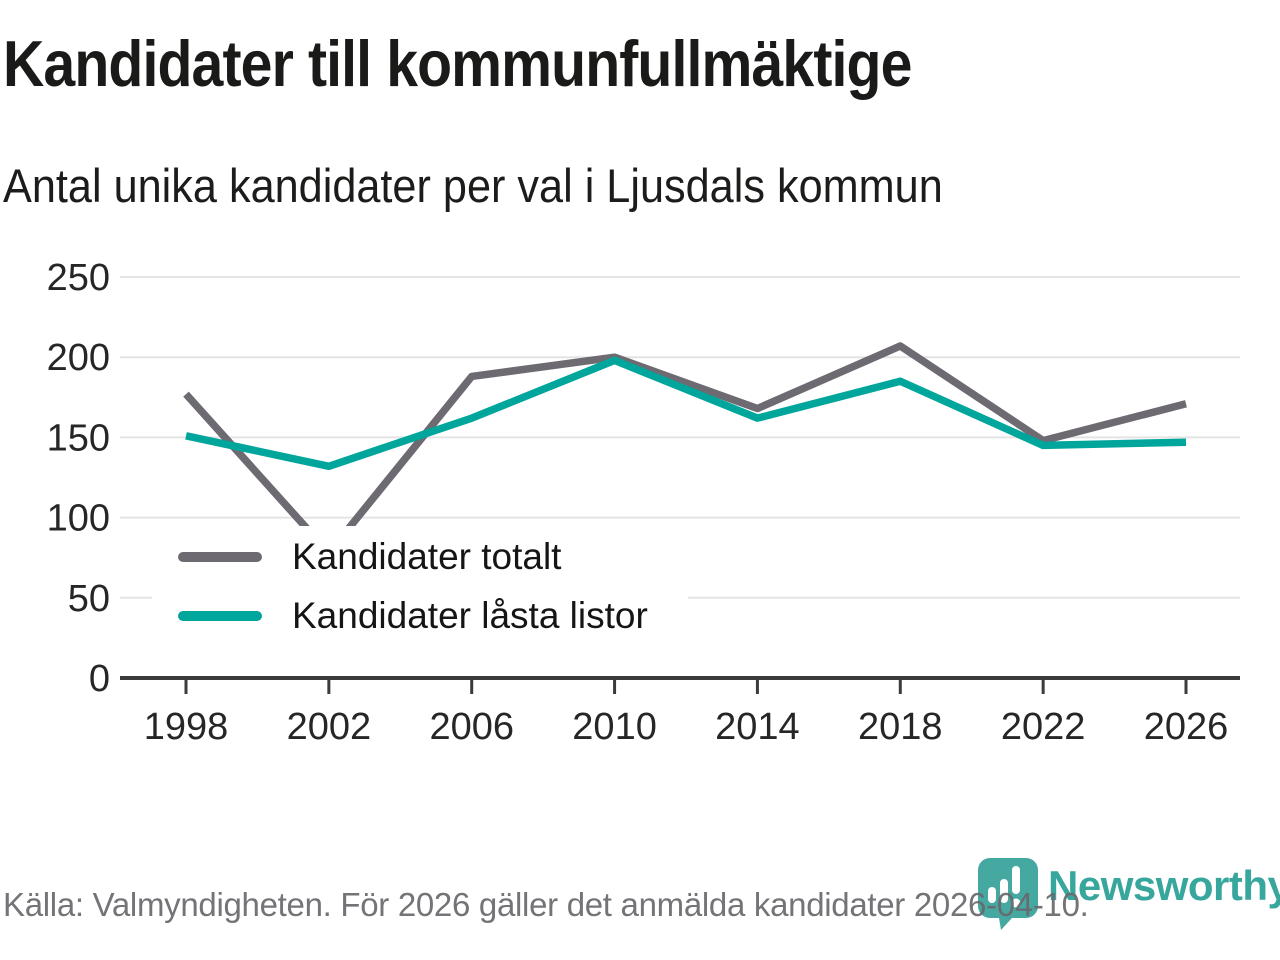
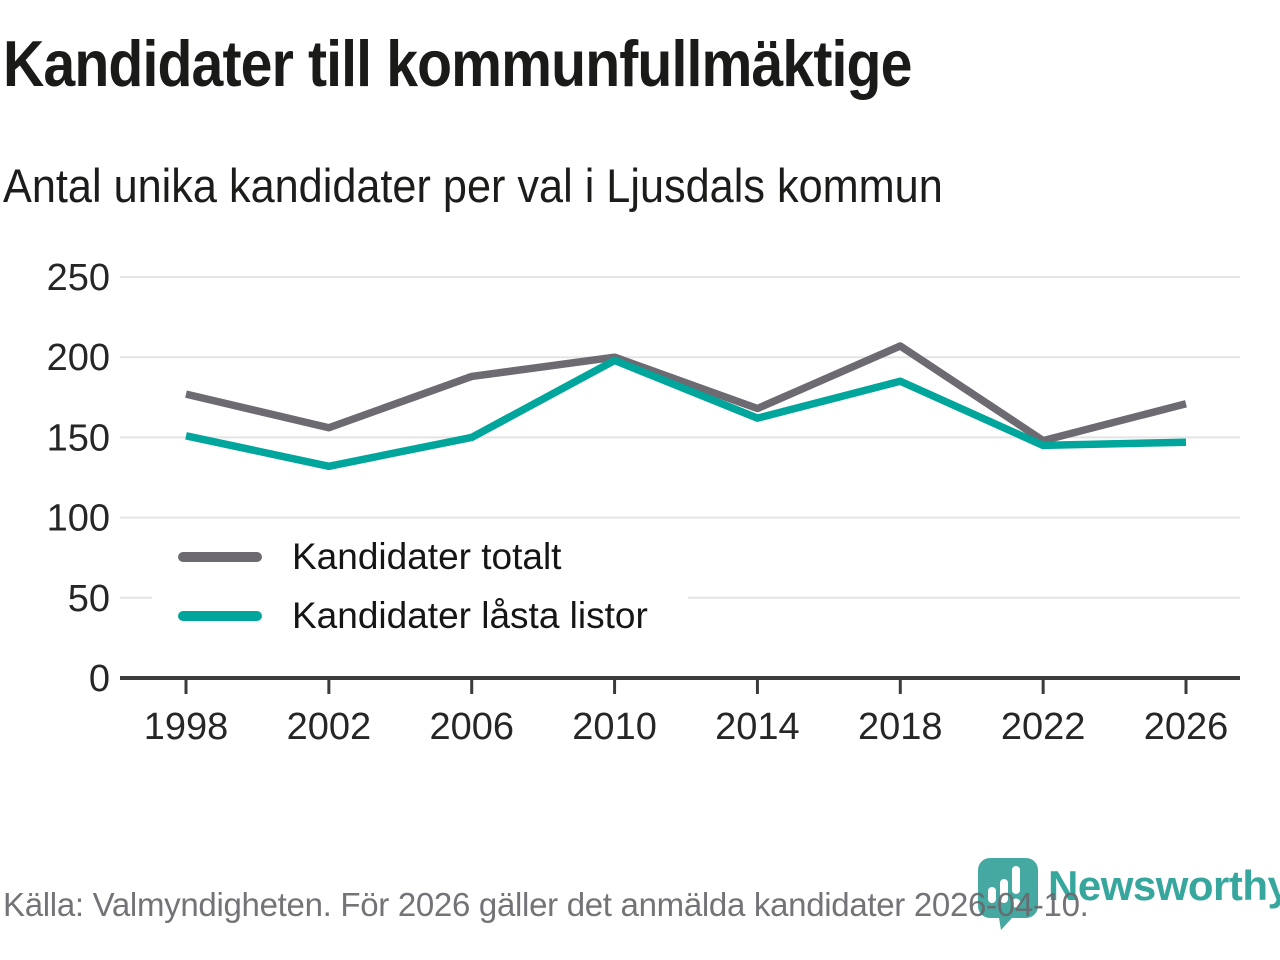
Kandidater totalt/2002: 78 -> 156
Kandidater låsta listor/2006: 162 -> 150
